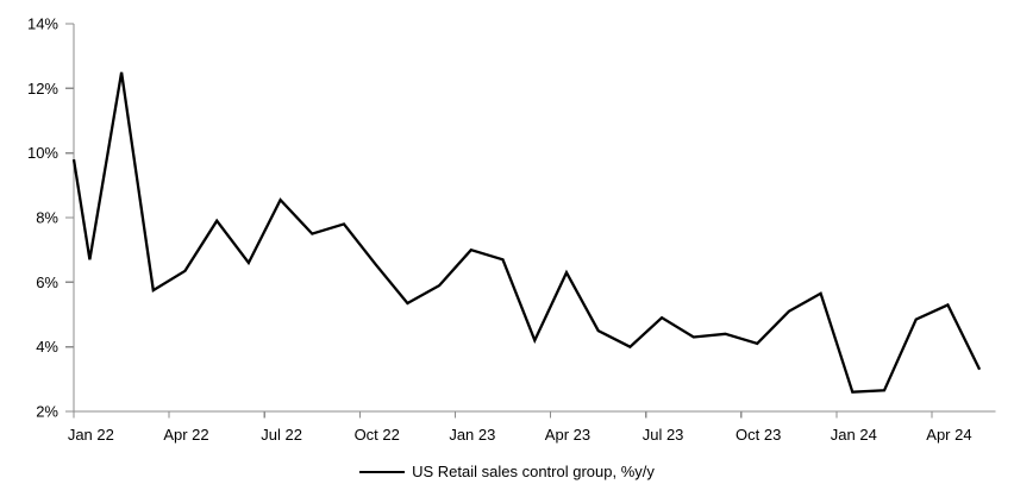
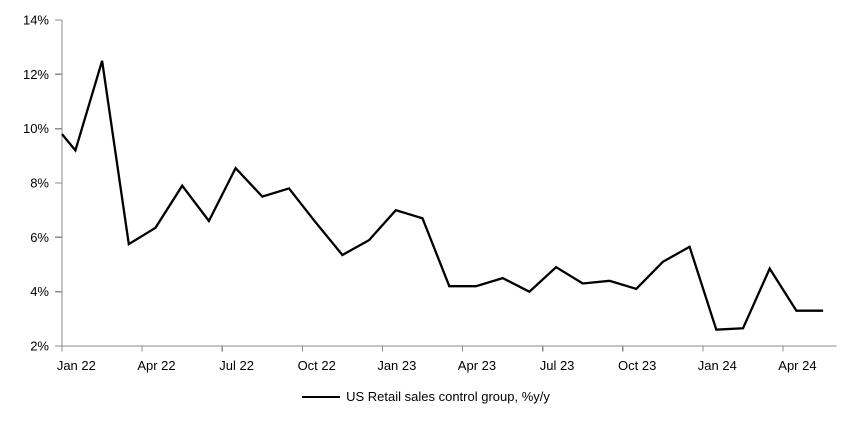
Jan 22: 6.7% -> 9.2%
Apr 23: 6.3% -> 4.2%
Apr 24: 5.3% -> 3.3%
